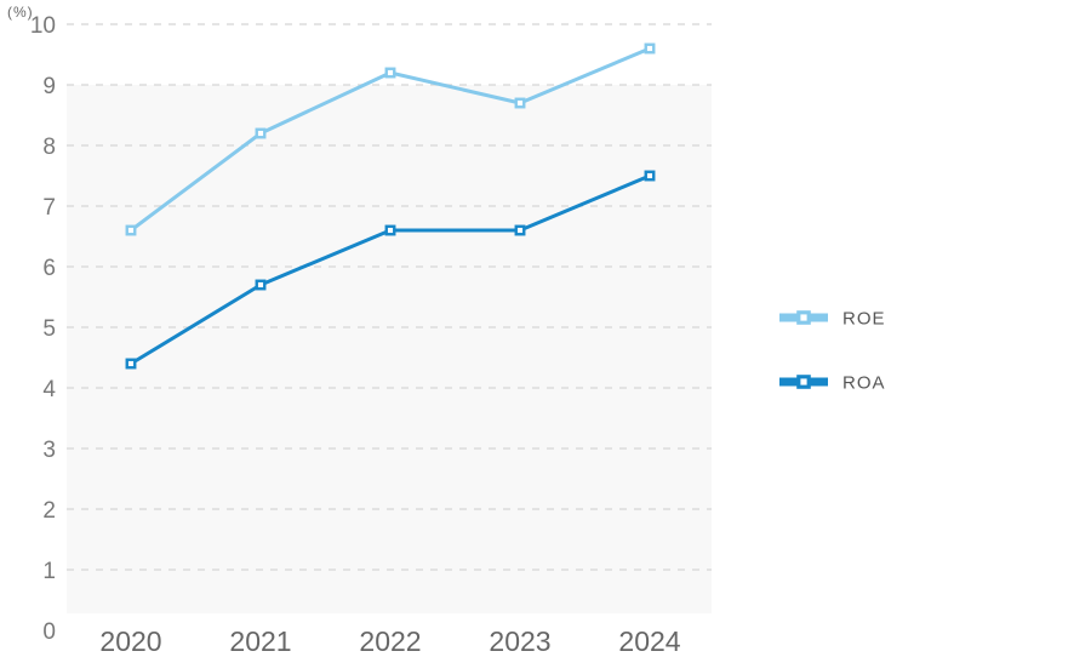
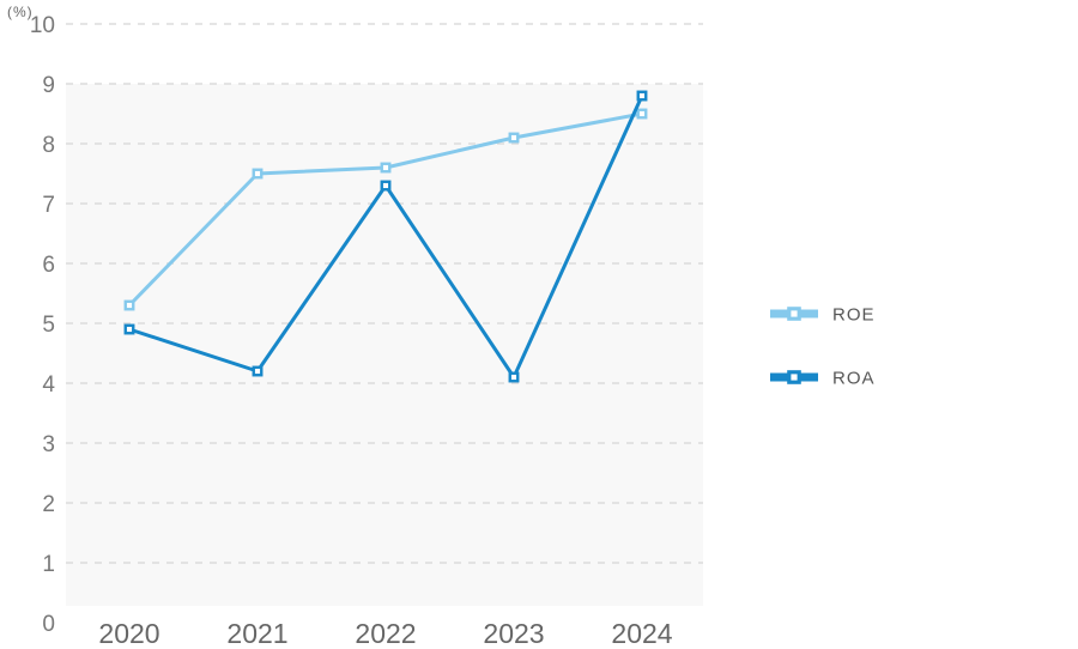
ROE/2020: 6.6 -> 5.3
ROA/2020: 4.4 -> 4.9
ROE/2021: 8.2 -> 7.5
ROA/2021: 5.7 -> 4.2
ROE/2022: 9.2 -> 7.6
ROA/2022: 6.6 -> 7.3
ROE/2023: 8.7 -> 8.1
ROA/2023: 6.6 -> 4.1
ROE/2024: 9.6 -> 8.5
ROA/2024: 7.5 -> 8.8
